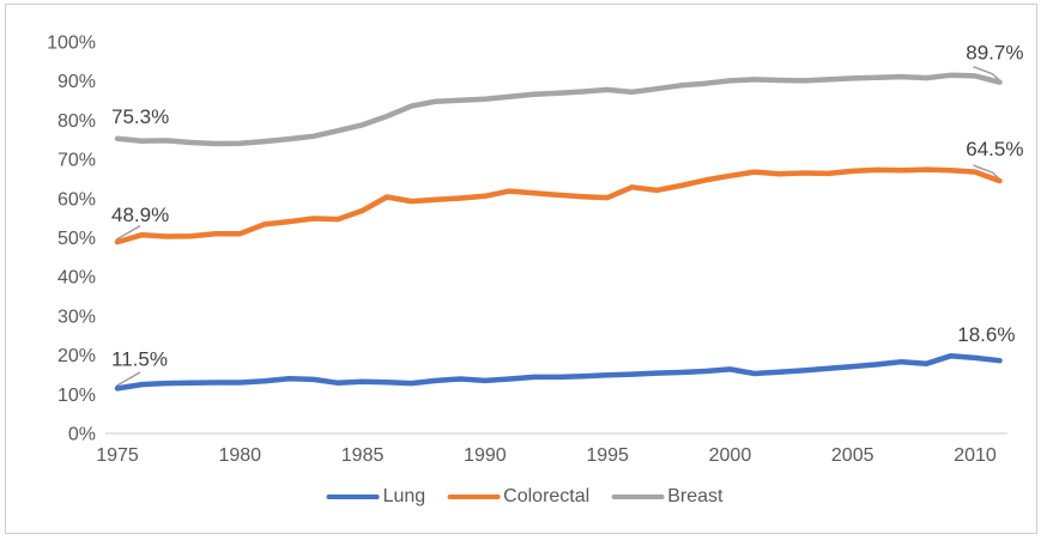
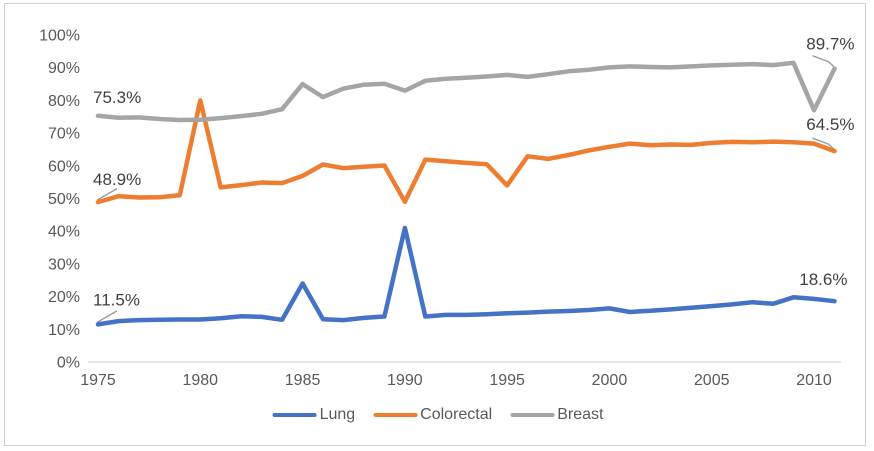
Colorectal/1980: 51% -> 80%
Lung/1985: 13% -> 24%
Breast/1985: 79% -> 85%
Lung/1990: 14% -> 41%
Colorectal/1990: 61% -> 49%
Breast/1990: 85% -> 83%
Colorectal/1995: 60% -> 54%
Breast/2010: 91% -> 77%
